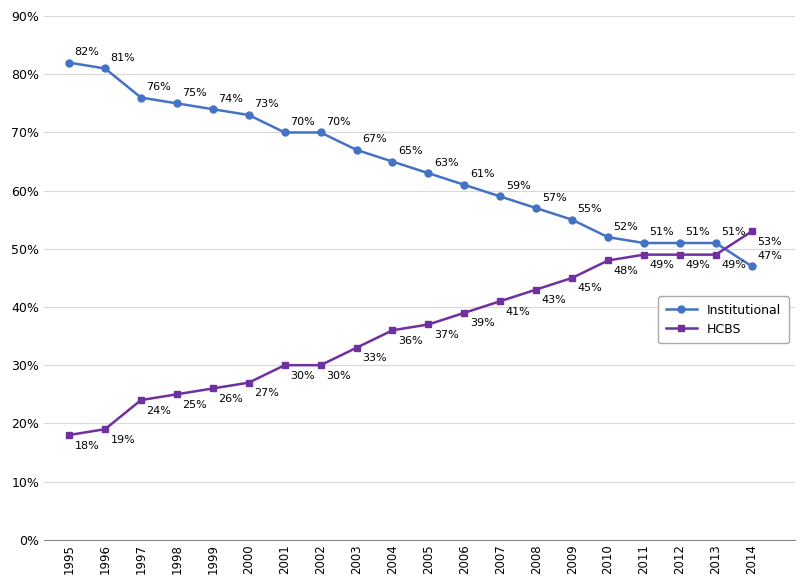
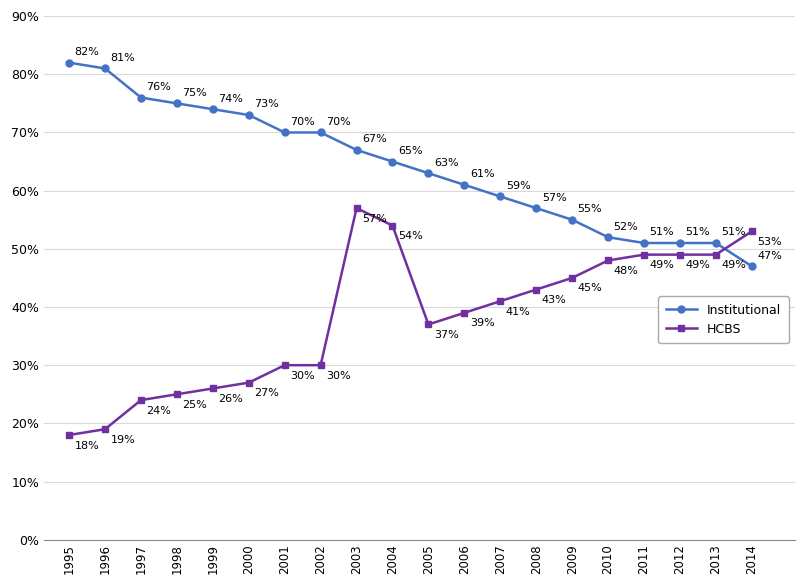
HCBS/2003: 33% -> 57%
HCBS/2004: 36% -> 54%
